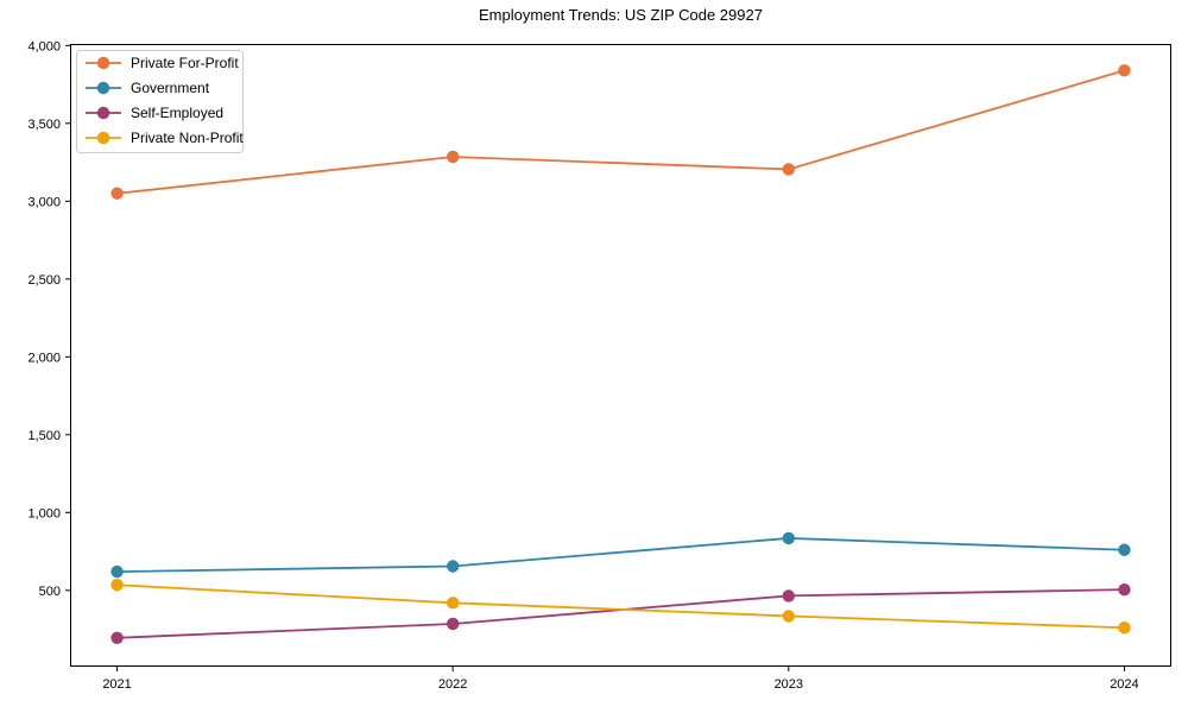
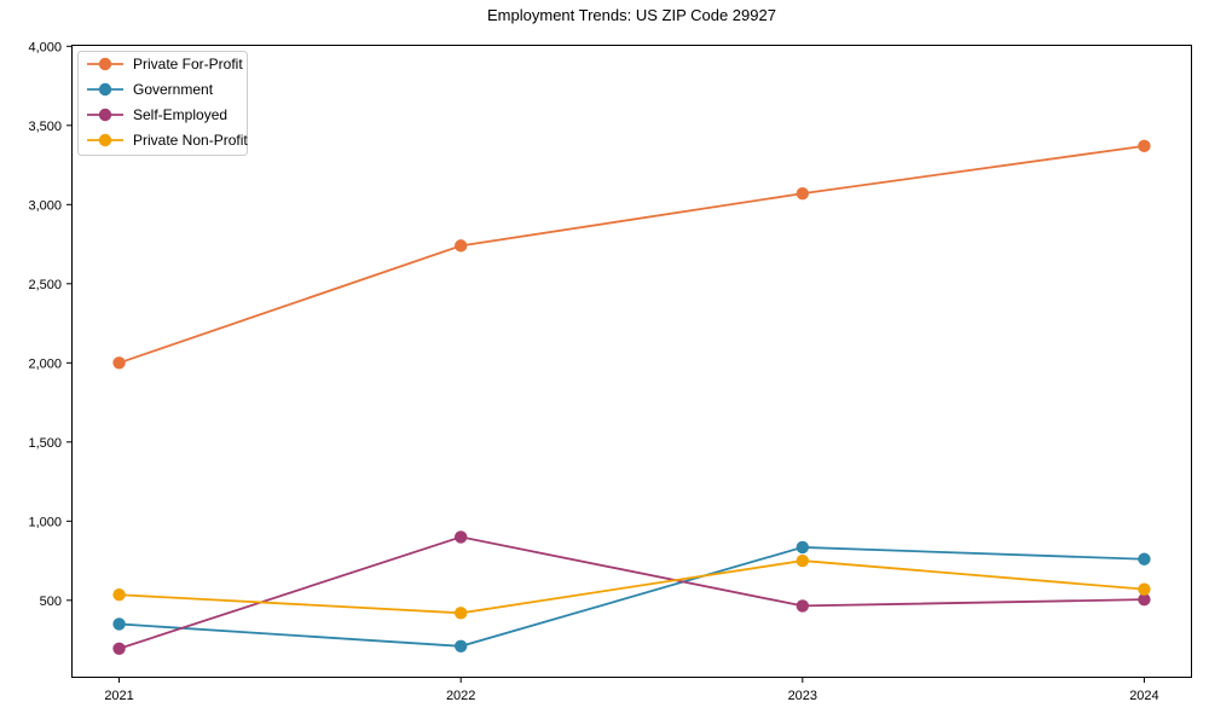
Private For-Profit/2021: 3050 -> 2000
Government/2021: 620 -> 350
Private For-Profit/2022: 3280 -> 2740
Government/2022: 660 -> 210
Self-Employed/2022: 280 -> 900
Private For-Profit/2023: 3200 -> 3070
Private Non-Profit/2023: 340 -> 750
Private For-Profit/2024: 3840 -> 3370
Private Non-Profit/2024: 260 -> 570
